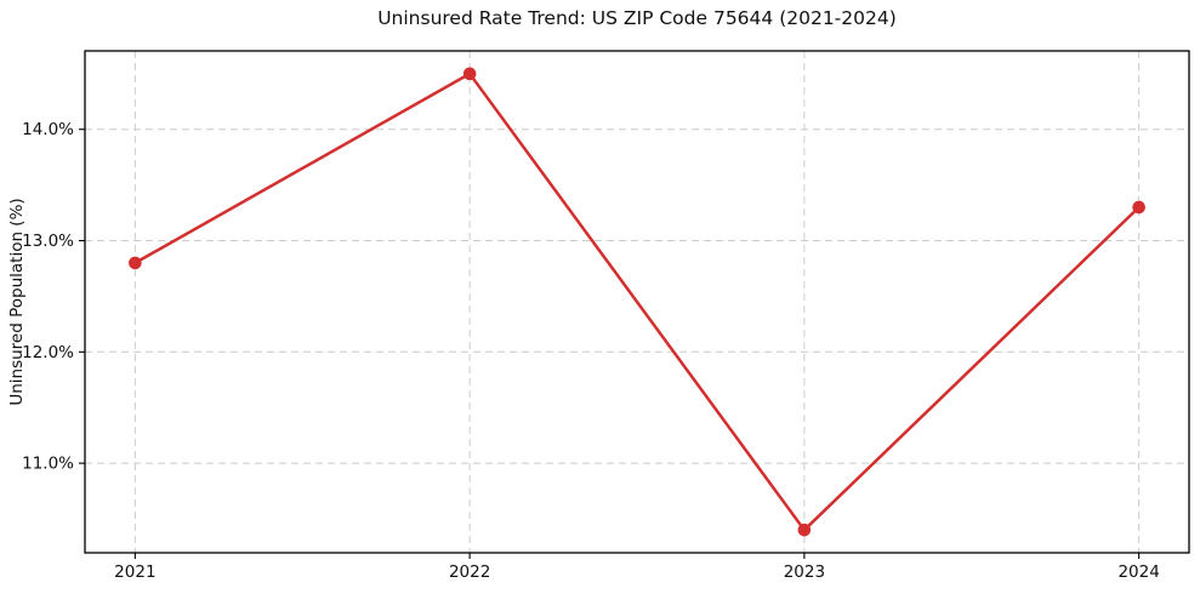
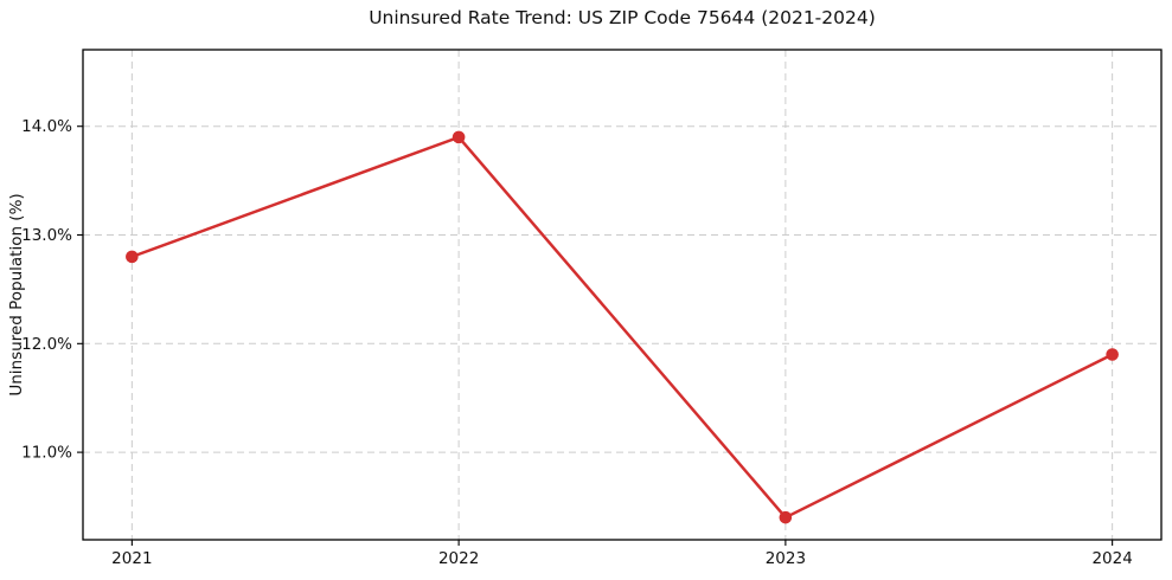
2022: 14.5% -> 13.9%
2024: 13.3% -> 11.9%
